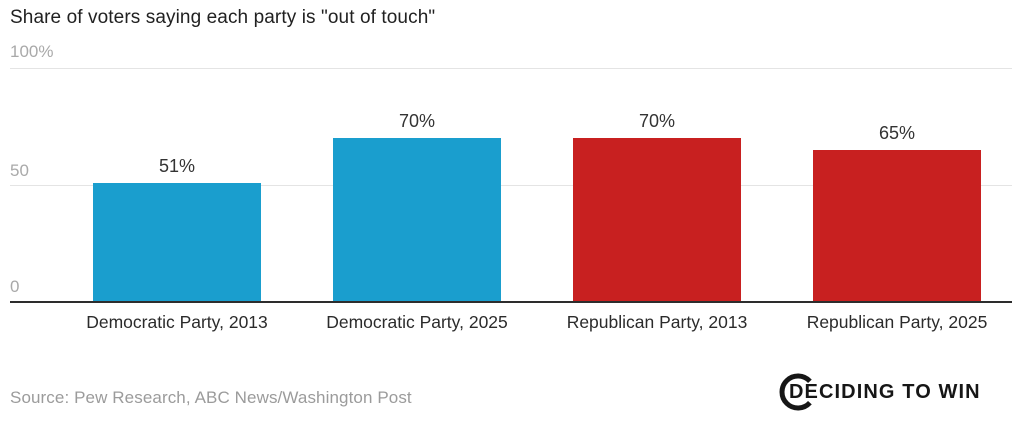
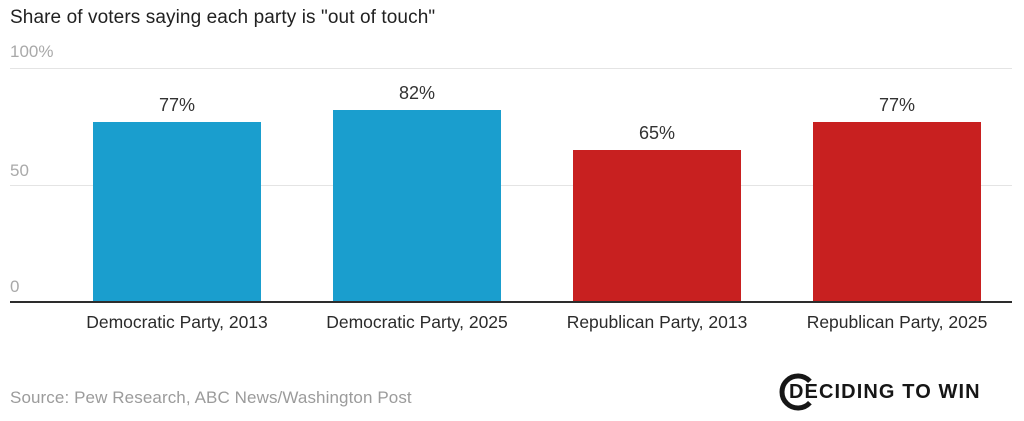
Democratic Party, 2013: 51% -> 77%
Democratic Party, 2025: 70% -> 82%
Republican Party, 2013: 70% -> 65%
Republican Party, 2025: 65% -> 77%
